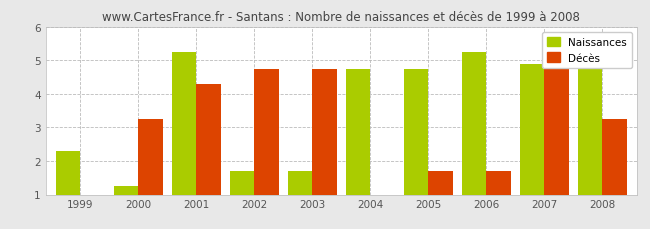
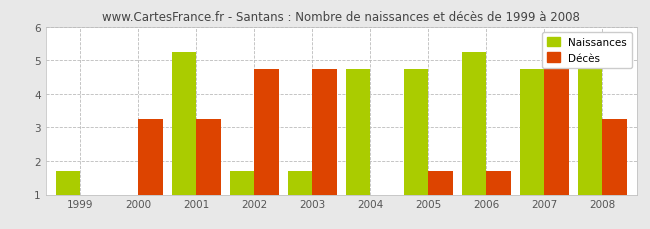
Naissances/1999: 2.30 -> 1.70
Naissances/2000: 1.25 -> 1.00
Décès/2001: 4.30 -> 3.25
Naissances/2007: 4.90 -> 4.75
